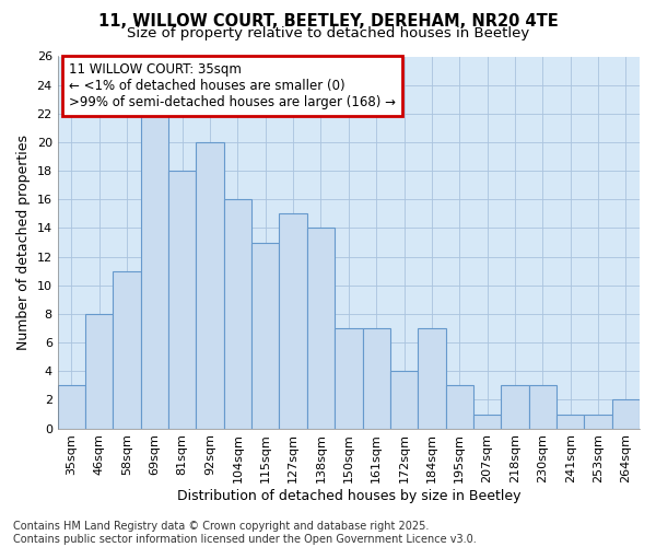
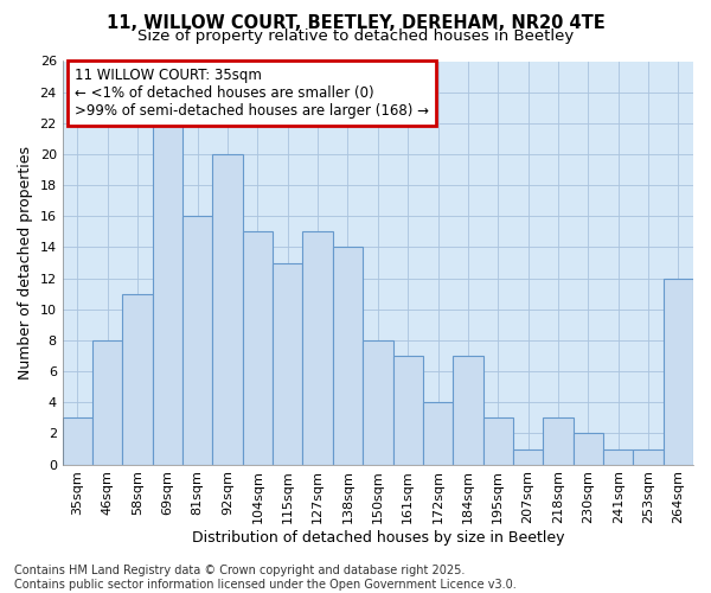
81sqm: 18 -> 16
104sqm: 16 -> 15
150sqm: 7 -> 8
230sqm: 3 -> 2
264sqm: 2 -> 12
